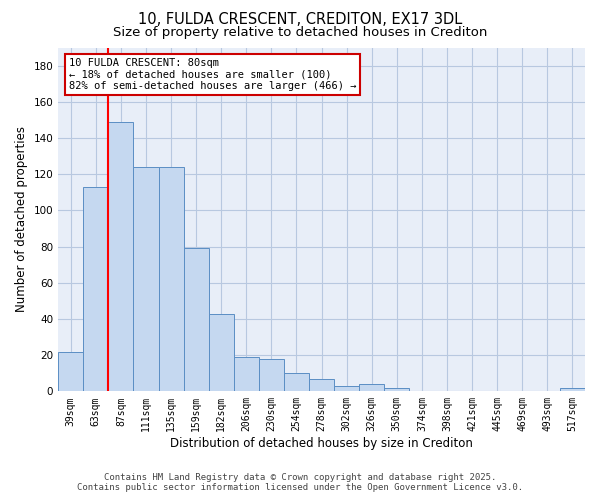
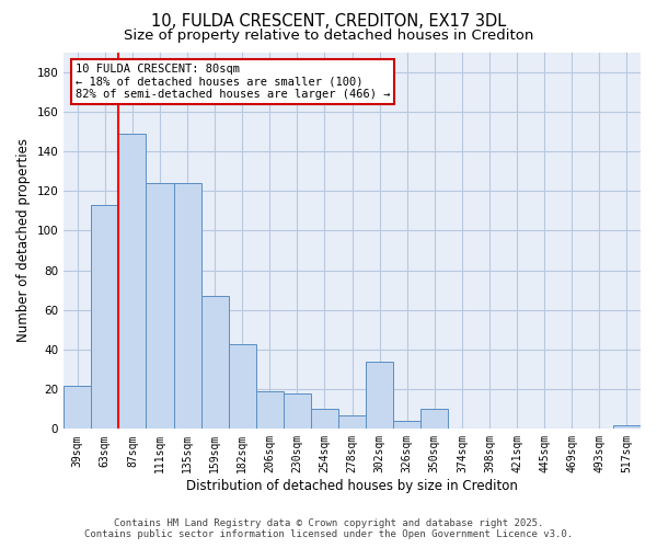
159sqm: 79 -> 67
302sqm: 3 -> 34
350sqm: 2 -> 10
